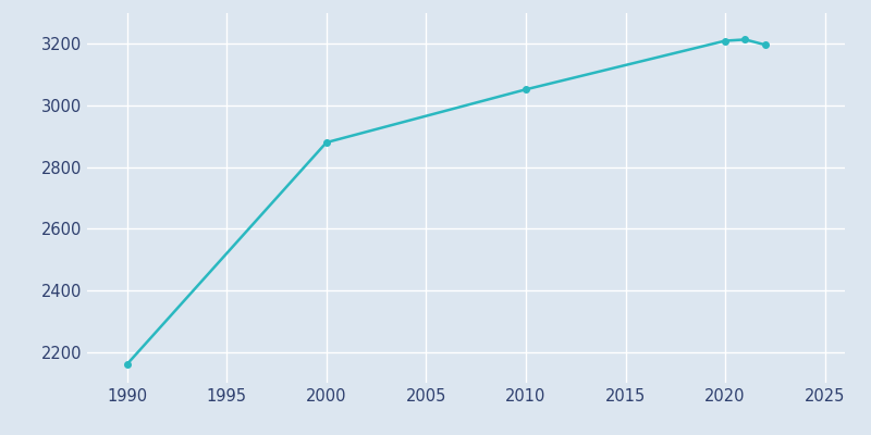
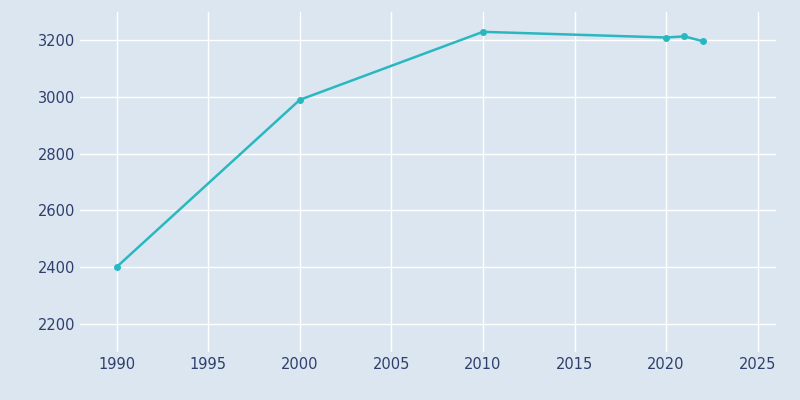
1990: 2160 -> 2400
2000: 2880 -> 2990
2010: 3052 -> 3230
